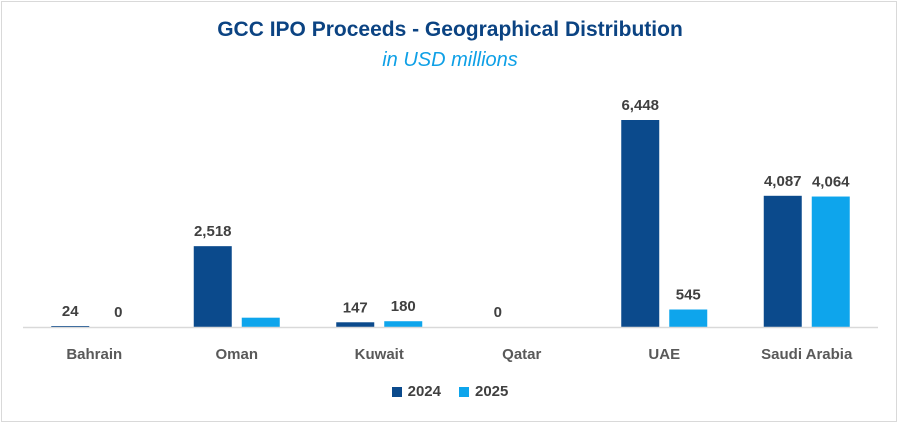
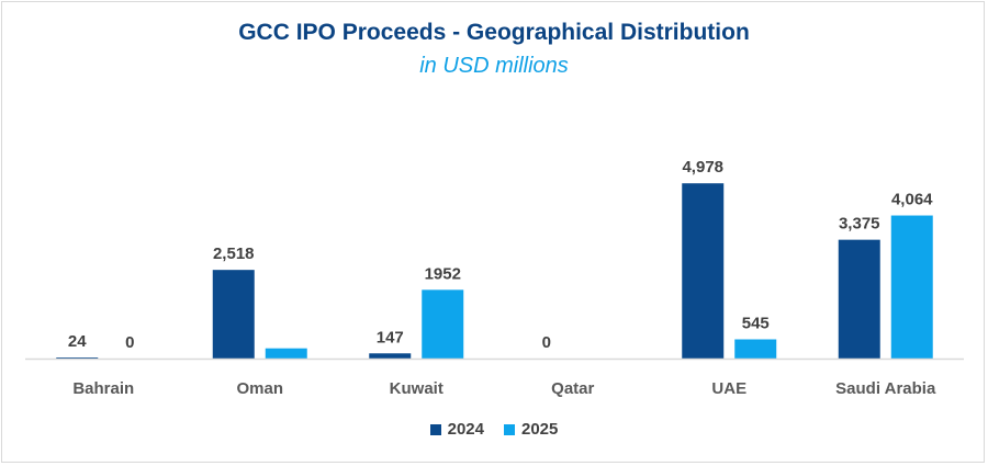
2025/Kuwait: 180 -> 1952
2024/UAE: 6,448 -> 4,978
2024/Saudi Arabia: 4,087 -> 3,375
